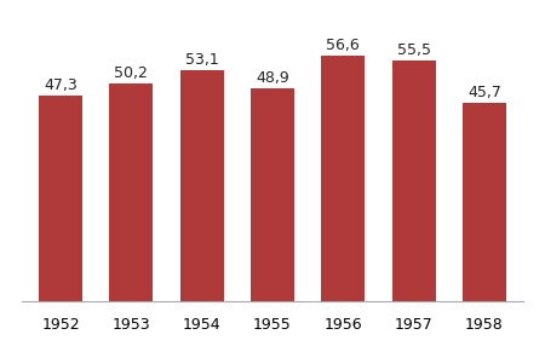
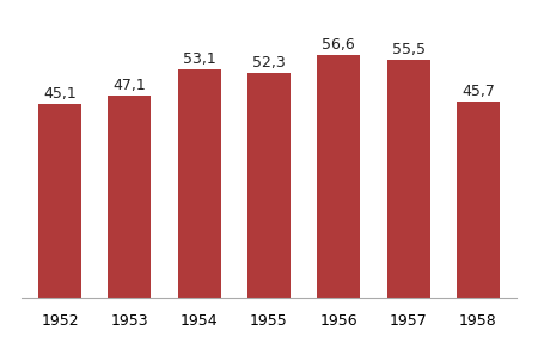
1952: 47,3 -> 45,1
1953: 50,2 -> 47,1
1955: 48,9 -> 52,3
